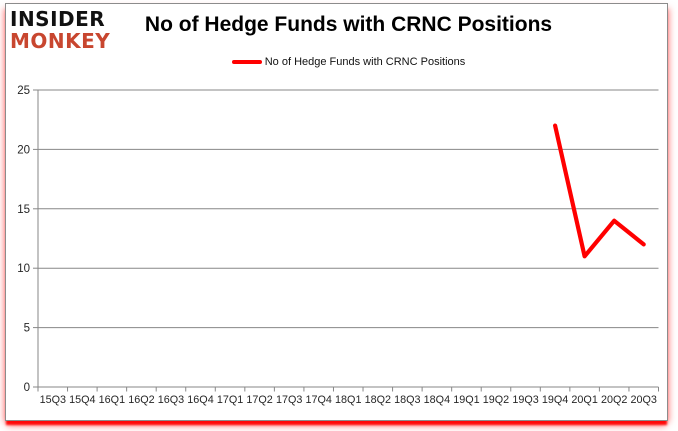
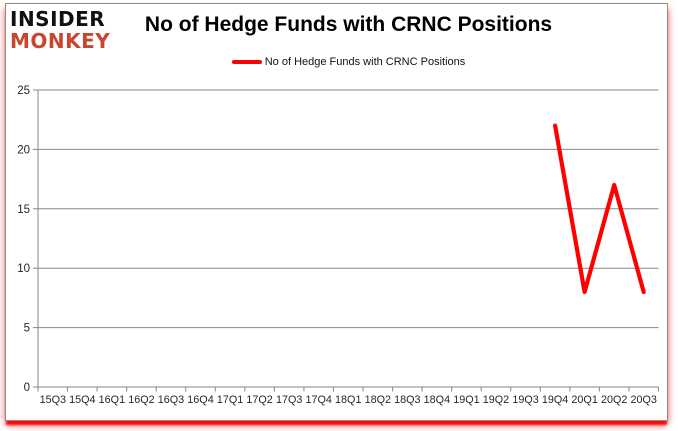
20Q1: 11 -> 8
20Q2: 14 -> 17
20Q3: 12 -> 8
